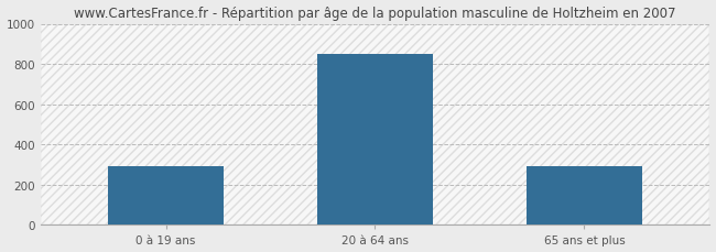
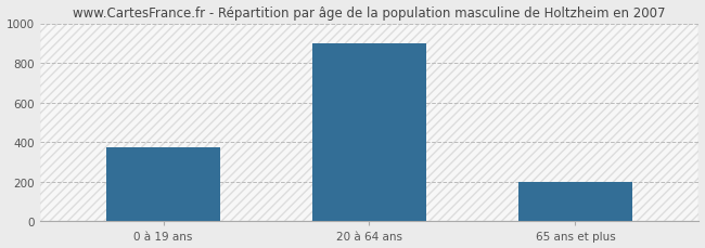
0 à 19 ans: 290 -> 380
20 à 64 ans: 850 -> 900
65 ans et plus: 290 -> 200
